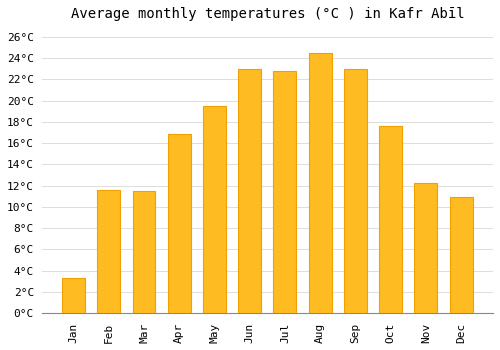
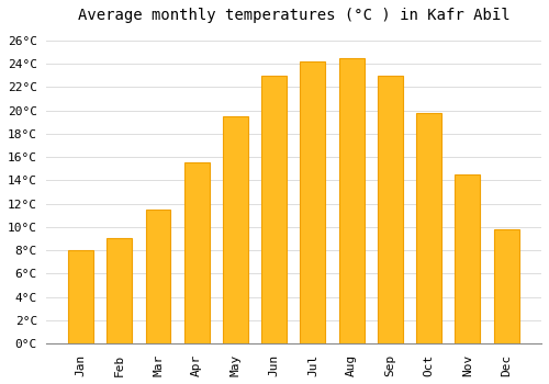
Jan: 3.3°C -> 8.0°C
Feb: 11.6°C -> 9.0°C
Apr: 16.9°C -> 15.5°C
Jul: 22.8°C -> 24.2°C
Oct: 17.6°C -> 19.8°C
Nov: 12.2°C -> 14.5°C
Dec: 10.9°C -> 9.8°C
